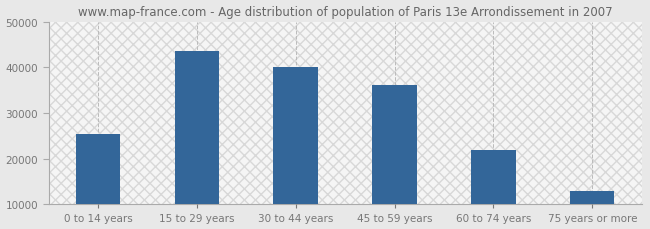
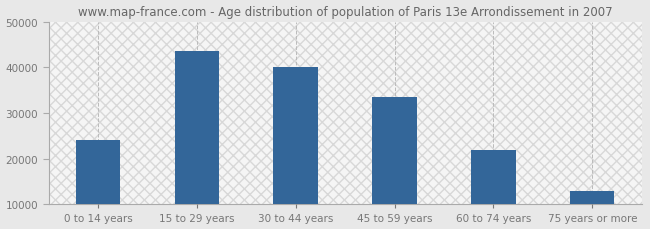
0 to 14 years: 25500 -> 24000
45 to 59 years: 36200 -> 33500
